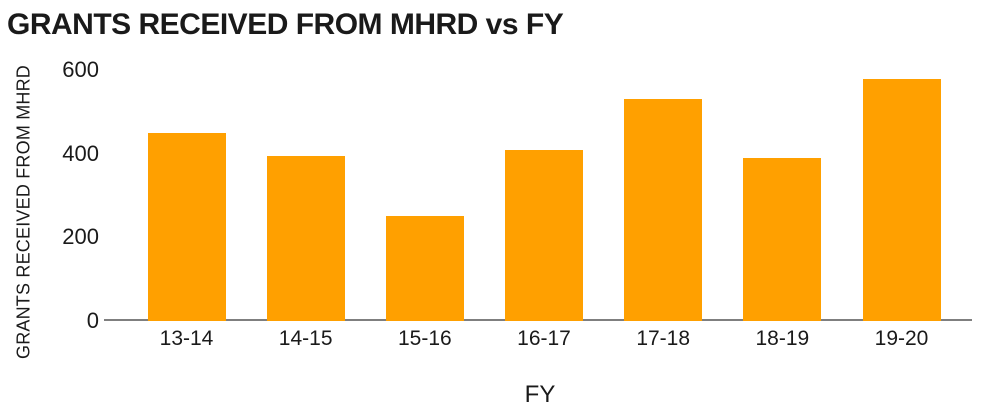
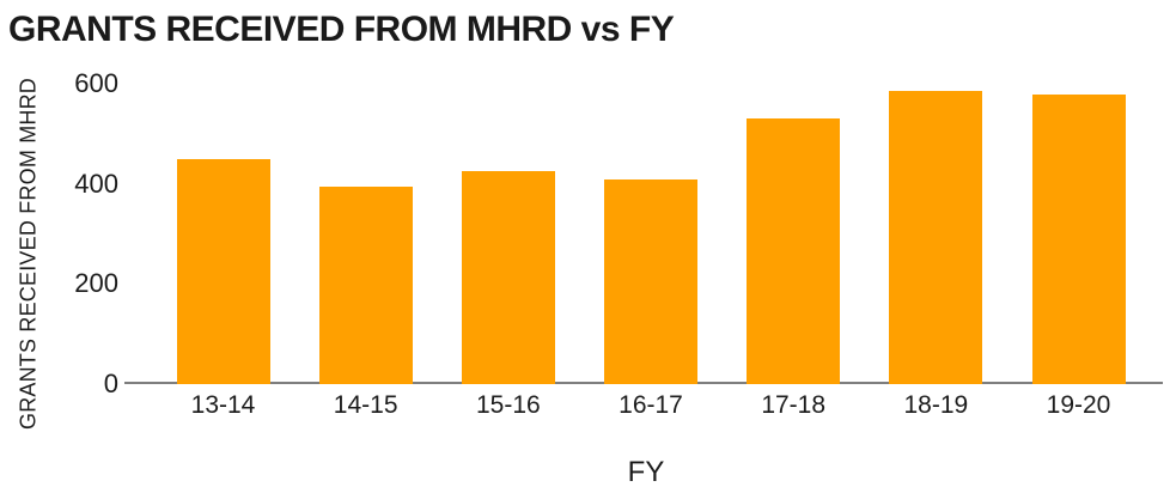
15-16: 250 -> 420
18-19: 390 -> 580
